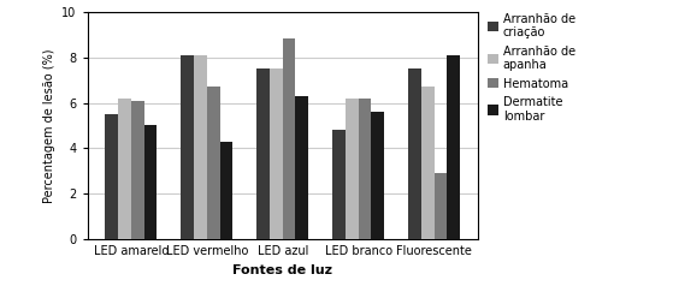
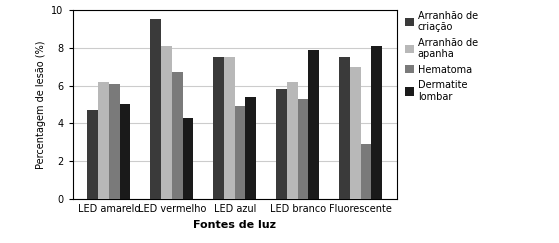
Arranhão de criação/LED amarelo: 5.5 -> 4.7
Arranhão de criação/LED vermelho: 8.1 -> 9.5
Hematoma/LED azul: 8.8 -> 4.9
Dermatite lombar/LED azul: 6.3 -> 5.4
Arranhão de criação/LED branco: 4.8 -> 5.8
Hematoma/LED branco: 6.2 -> 5.3
Dermatite lombar/LED branco: 5.6 -> 7.9
Arranhão de apanha/Fluorescente: 6.7 -> 7.0
